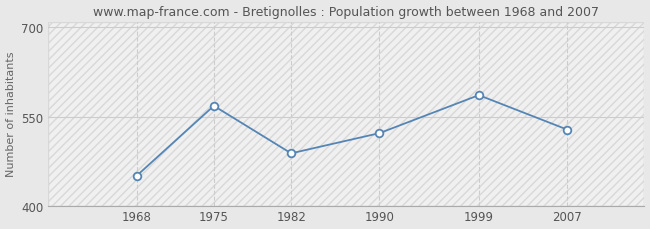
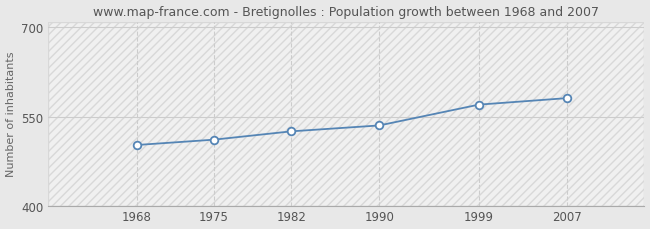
1968: 450 -> 502
1975: 568 -> 511
1982: 488 -> 525
1990: 522 -> 535
1999: 586 -> 570
2007: 528 -> 581
